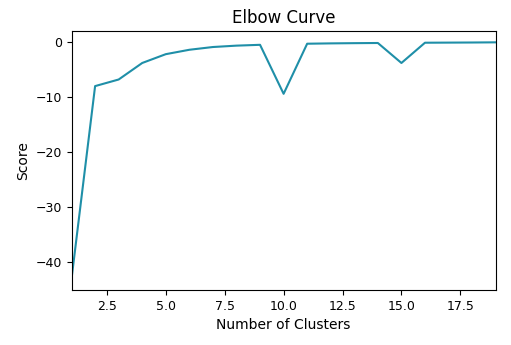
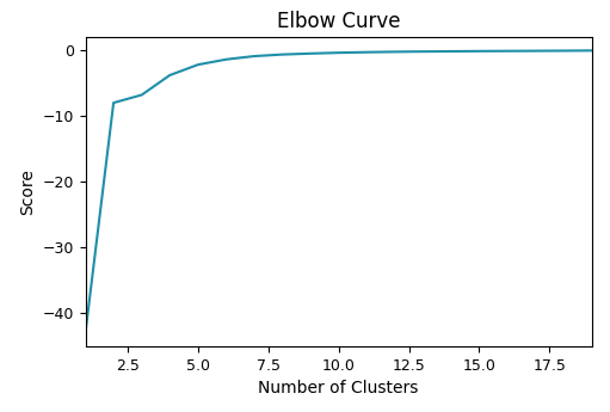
10.0: -9.4 -> -0.4
15.0: -3.8 -> -0.1
